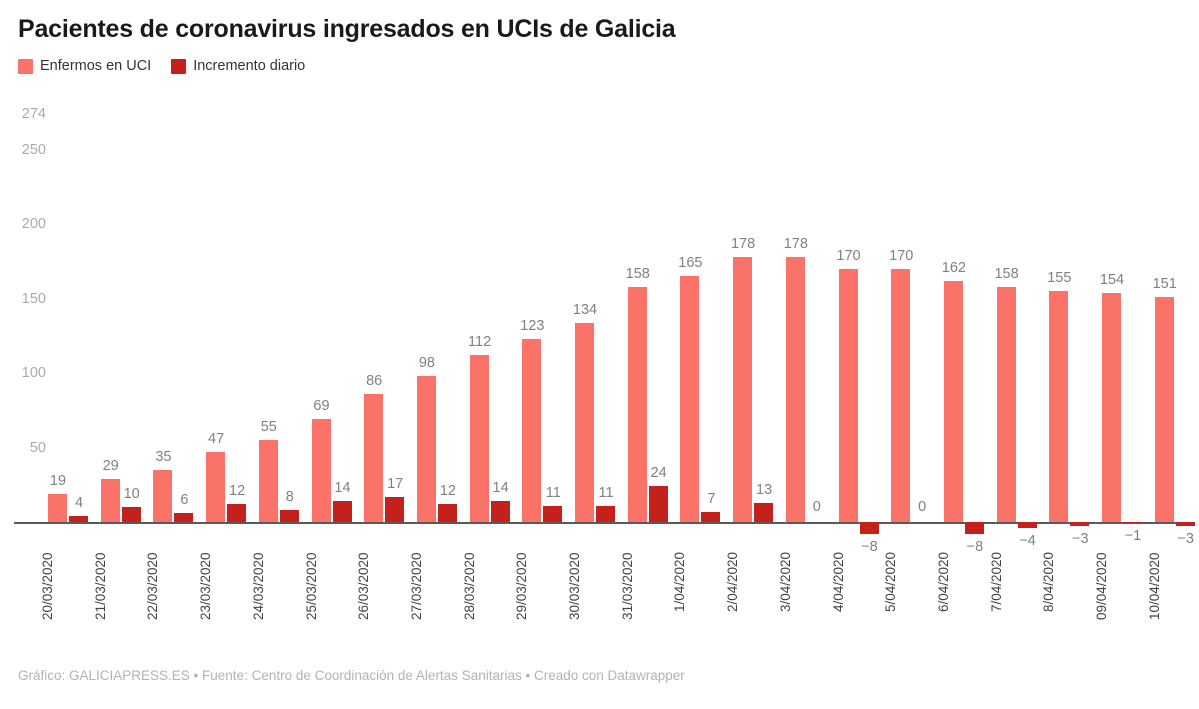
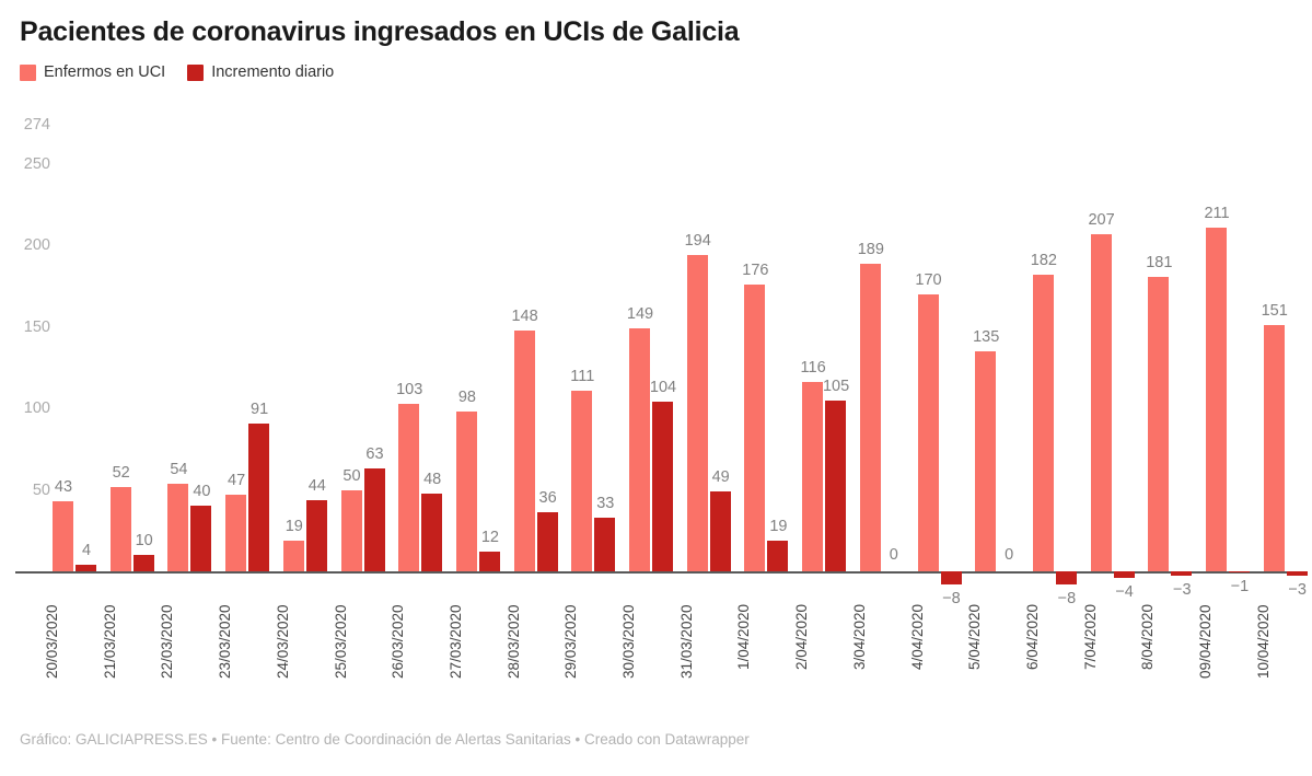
Enfermos en UCI/20/03/2020: 19 -> 43
Enfermos en UCI/21/03/2020: 29 -> 52
Enfermos en UCI/22/03/2020: 35 -> 54
Incremento diario/22/03/2020: 6 -> 40
Incremento diario/23/03/2020: 12 -> 91
Enfermos en UCI/24/03/2020: 55 -> 19
Incremento diario/24/03/2020: 8 -> 44
Enfermos en UCI/25/03/2020: 69 -> 50
Incremento diario/25/03/2020: 14 -> 63
Enfermos en UCI/26/03/2020: 86 -> 103
Incremento diario/26/03/2020: 17 -> 48
Enfermos en UCI/28/03/2020: 112 -> 148
Incremento diario/28/03/2020: 14 -> 36
Enfermos en UCI/29/03/2020: 123 -> 111
Incremento diario/29/03/2020: 11 -> 33
Enfermos en UCI/30/03/2020: 134 -> 149
Incremento diario/30/03/2020: 11 -> 104
Enfermos en UCI/31/03/2020: 158 -> 194
Incremento diario/31/03/2020: 24 -> 49
Enfermos en UCI/1/04/2020: 165 -> 176
Incremento diario/1/04/2020: 7 -> 19
Enfermos en UCI/2/04/2020: 178 -> 116
Incremento diario/2/04/2020: 13 -> 105
Enfermos en UCI/3/04/2020: 178 -> 189
Enfermos en UCI/5/04/2020: 170 -> 135
Enfermos en UCI/6/04/2020: 162 -> 182
Enfermos en UCI/7/04/2020: 158 -> 207
Enfermos en UCI/8/04/2020: 155 -> 181
Enfermos en UCI/09/04/2020: 154 -> 211
